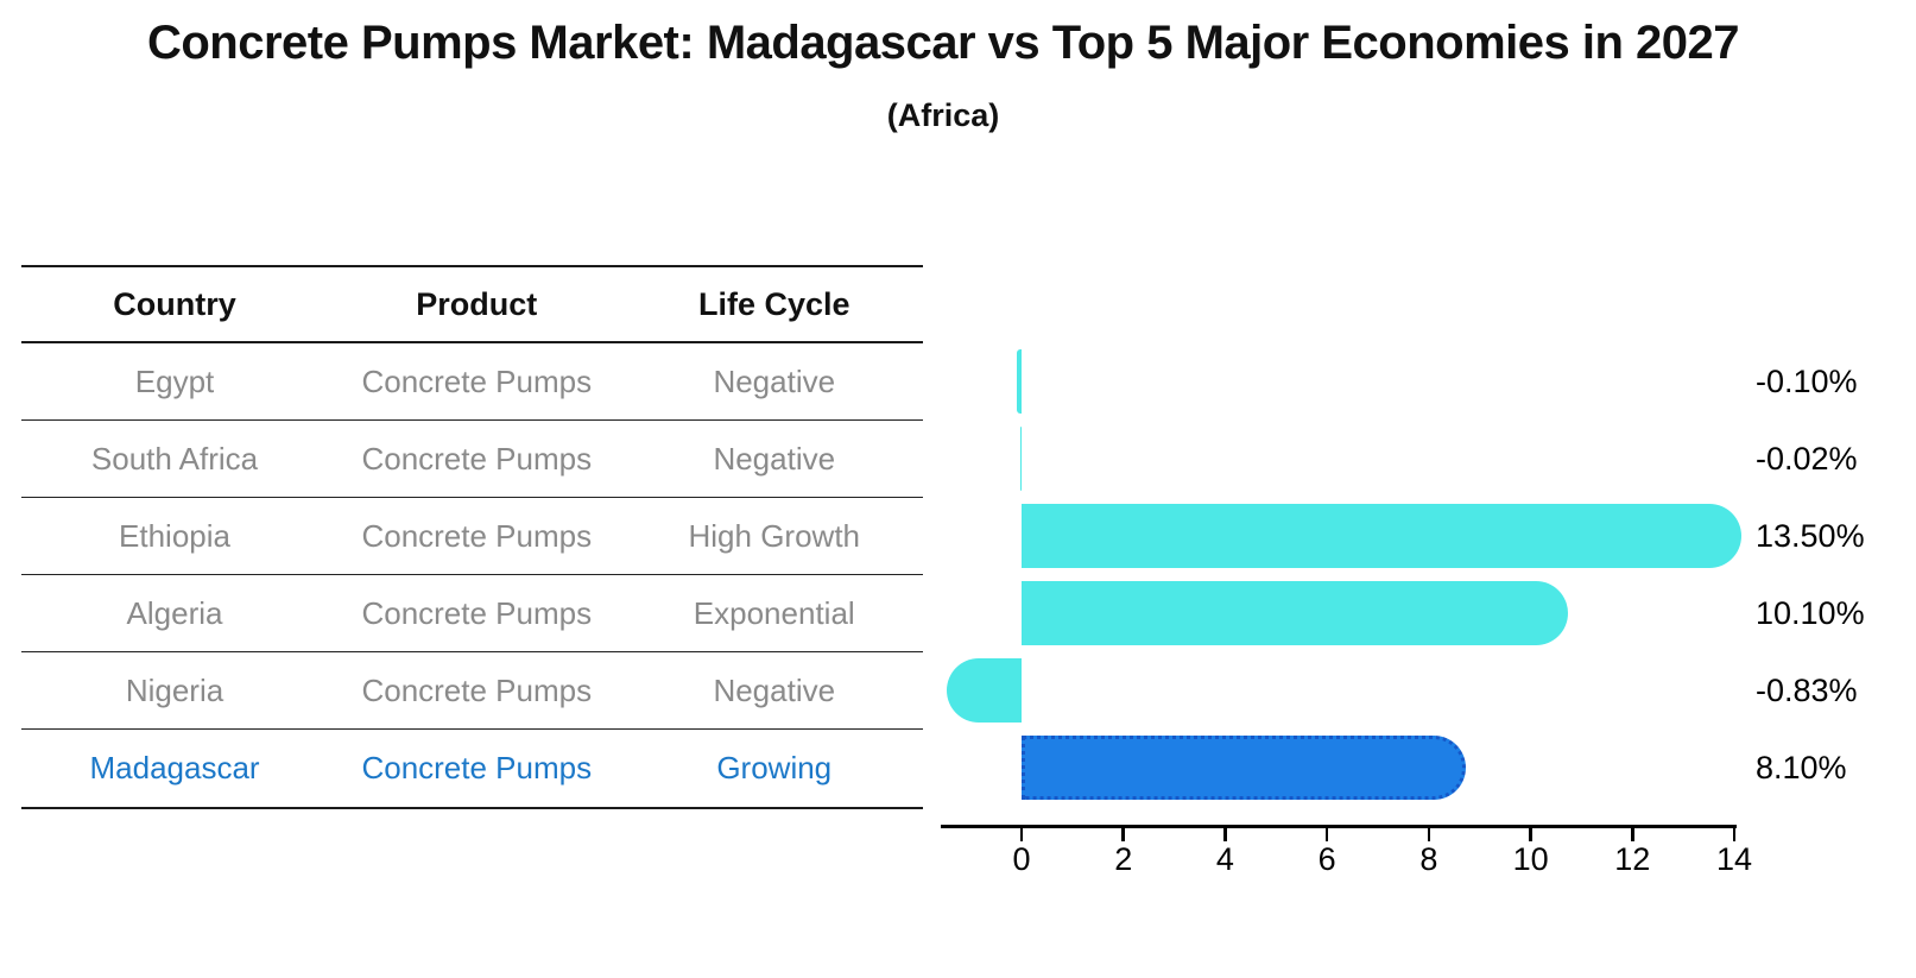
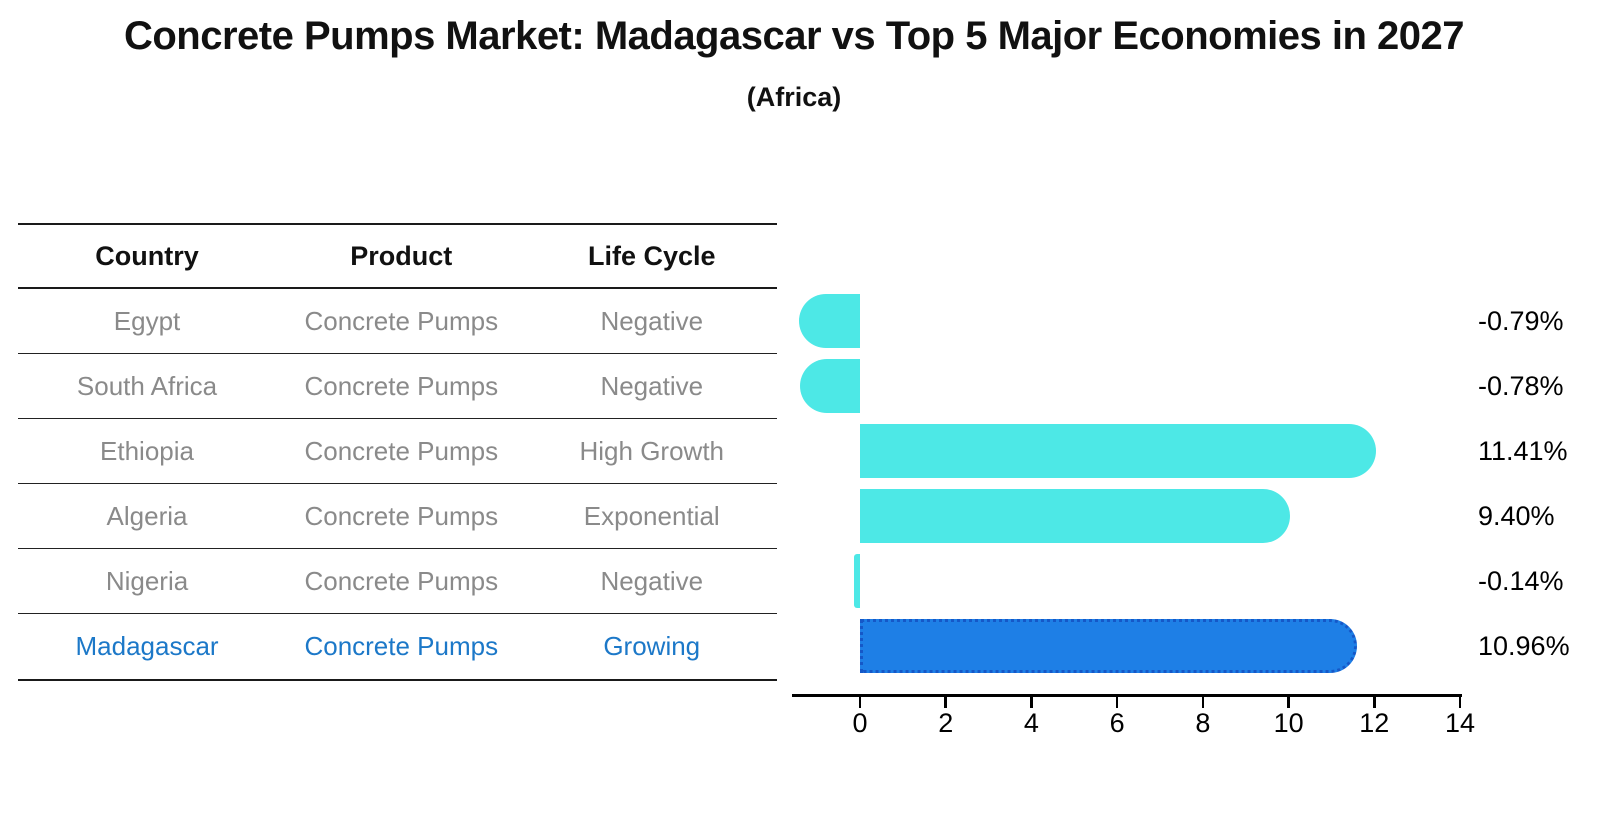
Egypt: -0.10% -> -0.79%
South Africa: -0.02% -> -0.78%
Ethiopia: 13.50% -> 11.41%
Algeria: 10.10% -> 9.40%
Nigeria: -0.83% -> -0.14%
Madagascar: 8.10% -> 10.96%
